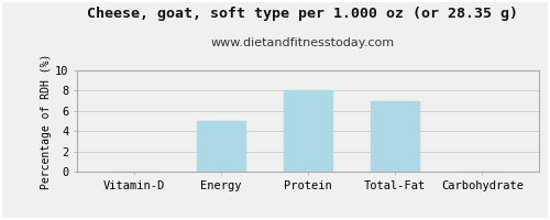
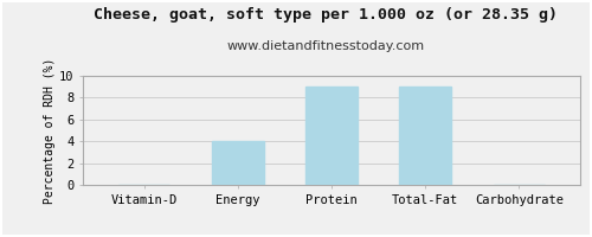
Energy: 5 -> 4
Protein: 8 -> 9
Total-Fat: 7 -> 9
